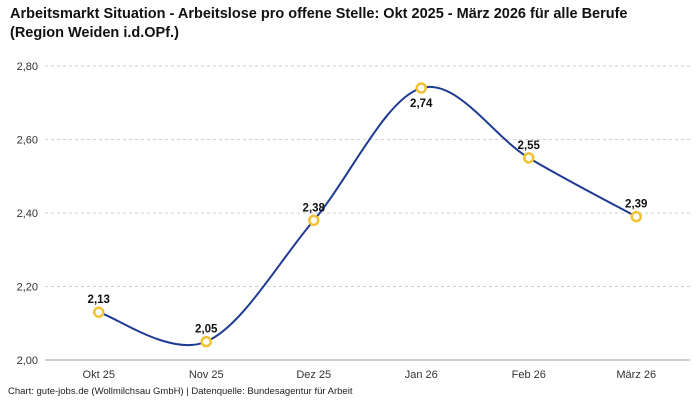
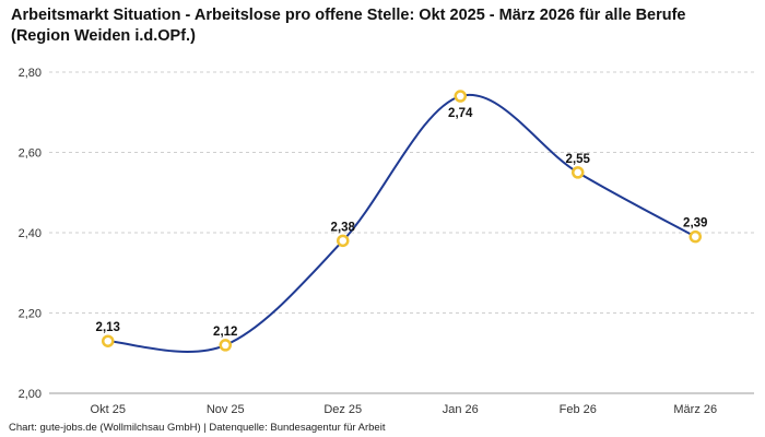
Nov 25: 2,05 -> 2,12
